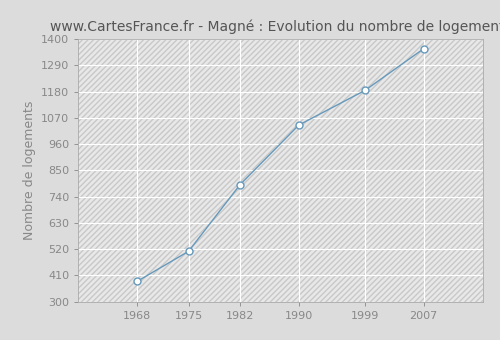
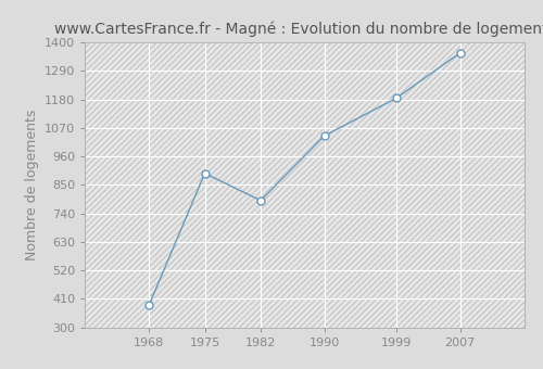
1975: 511 -> 895
